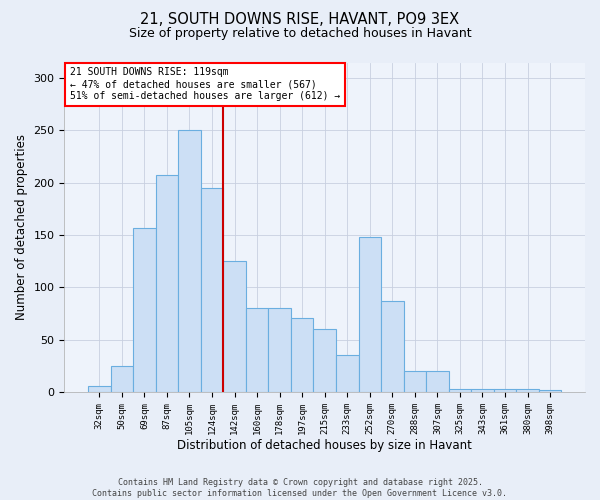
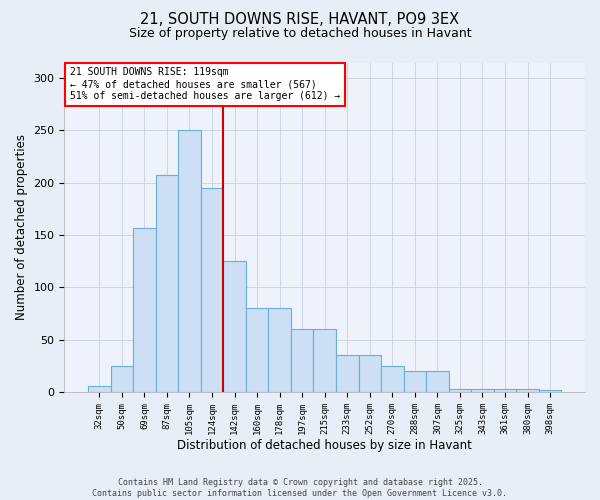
197sqm: 71 -> 60
252sqm: 148 -> 35
270sqm: 87 -> 25
